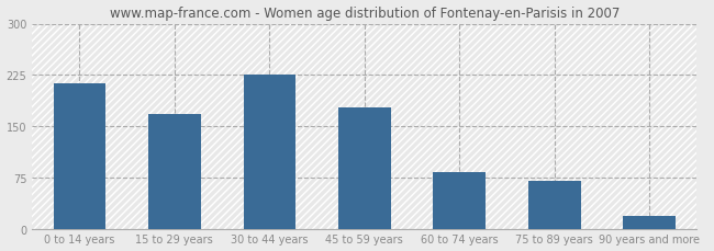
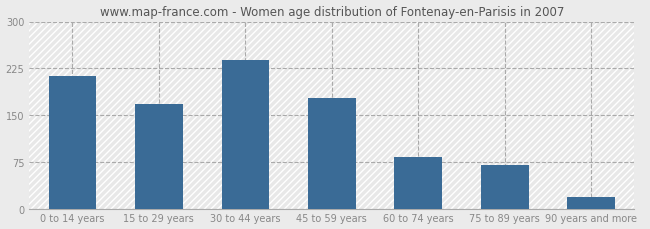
30 to 44 years: 226 -> 238
